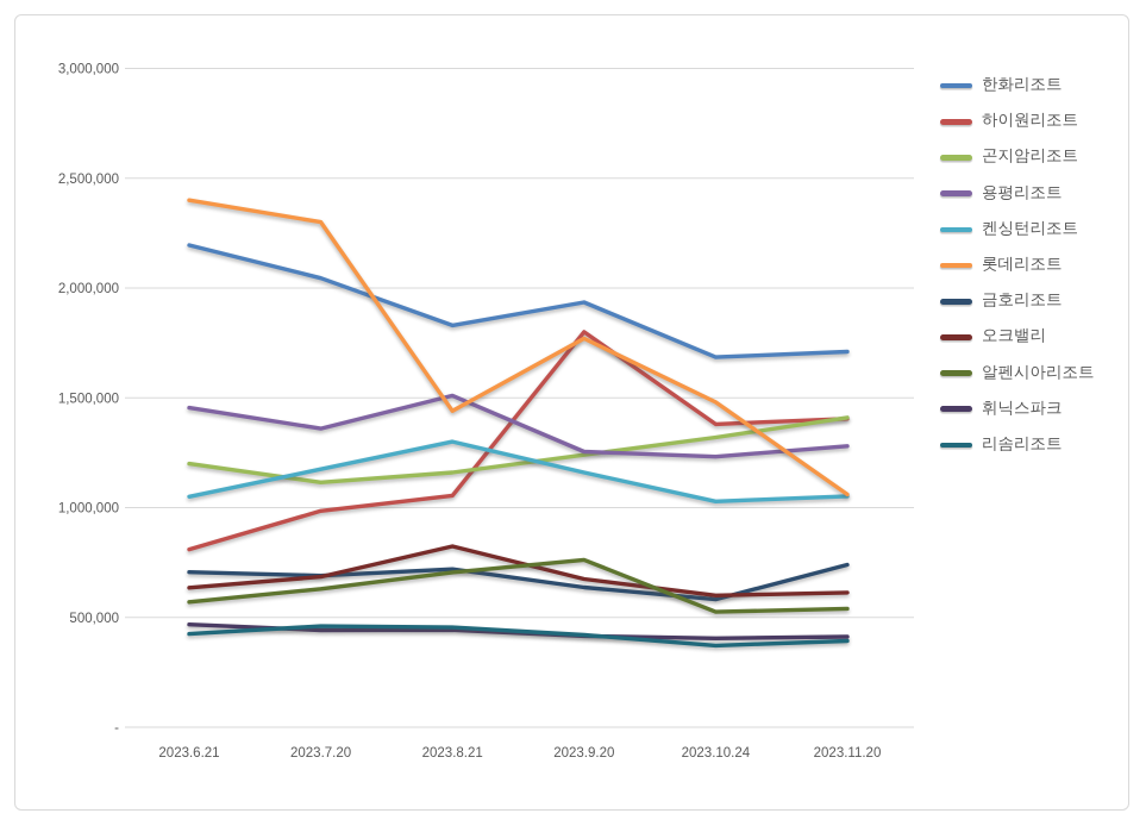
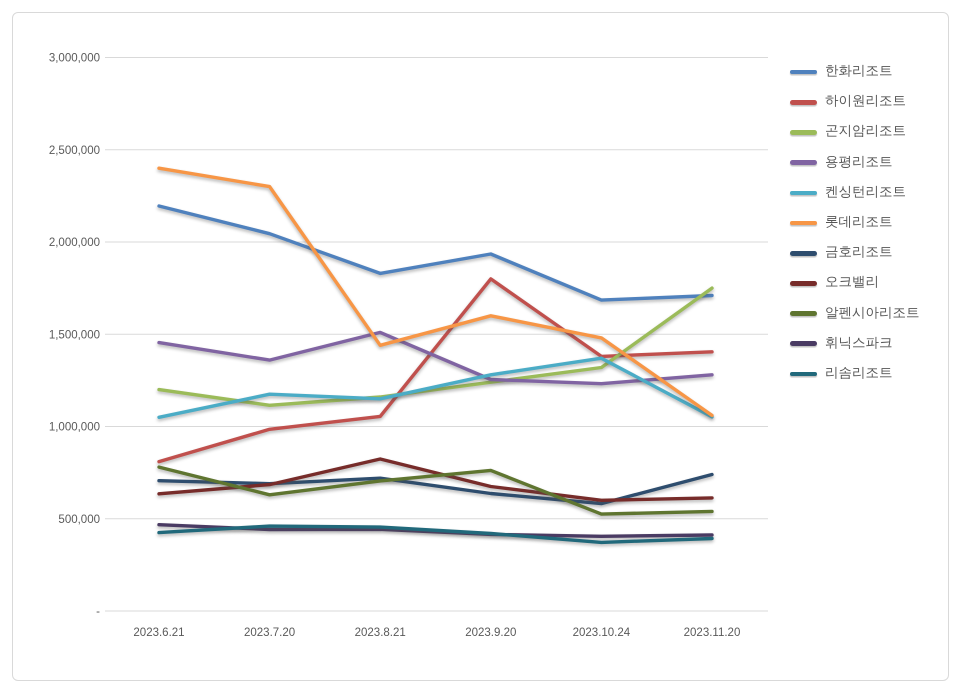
알펜시아리조트/2023.6.21: 570000 -> 780000
켄싱턴리조트/2023.8.21: 1300000 -> 1150000
켄싱턴리조트/2023.9.20: 1160000 -> 1280000
롯데리조트/2023.9.20: 1770000 -> 1600000
켄싱턴리조트/2023.10.24: 1030000 -> 1370000
곤지암리조트/2023.11.20: 1410000 -> 1750000
